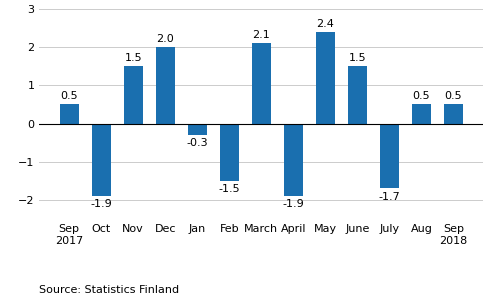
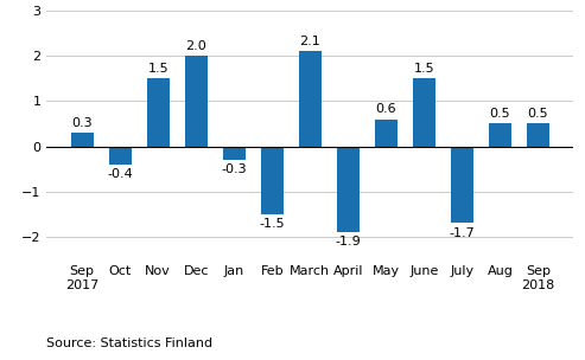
Sep 2017: 0.5 -> 0.3
Oct: -1.9 -> -0.4
May: 2.4 -> 0.6
